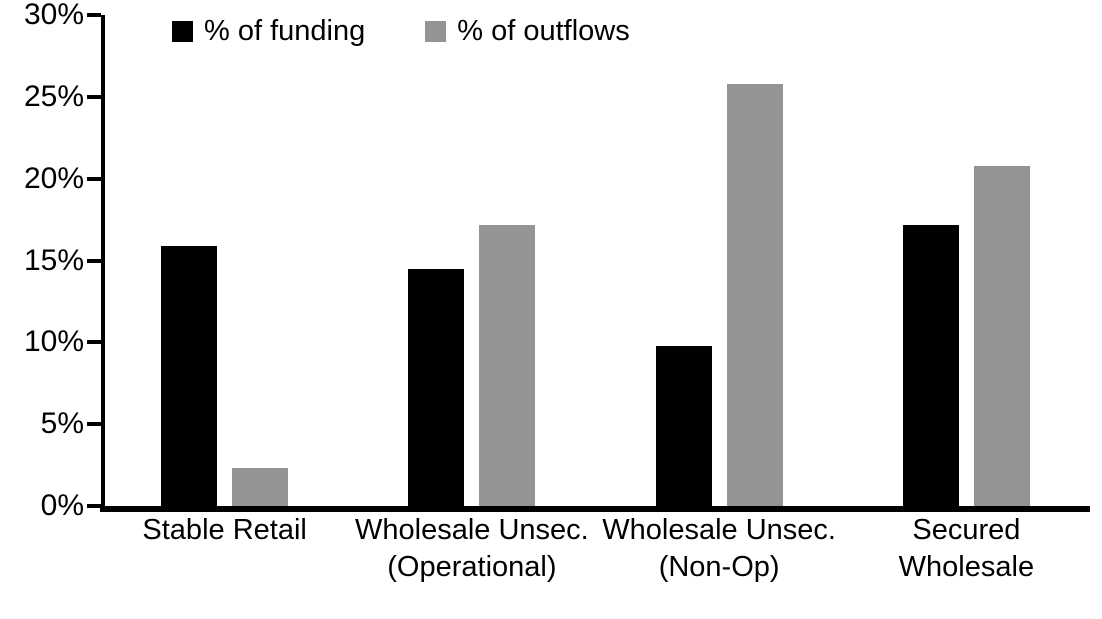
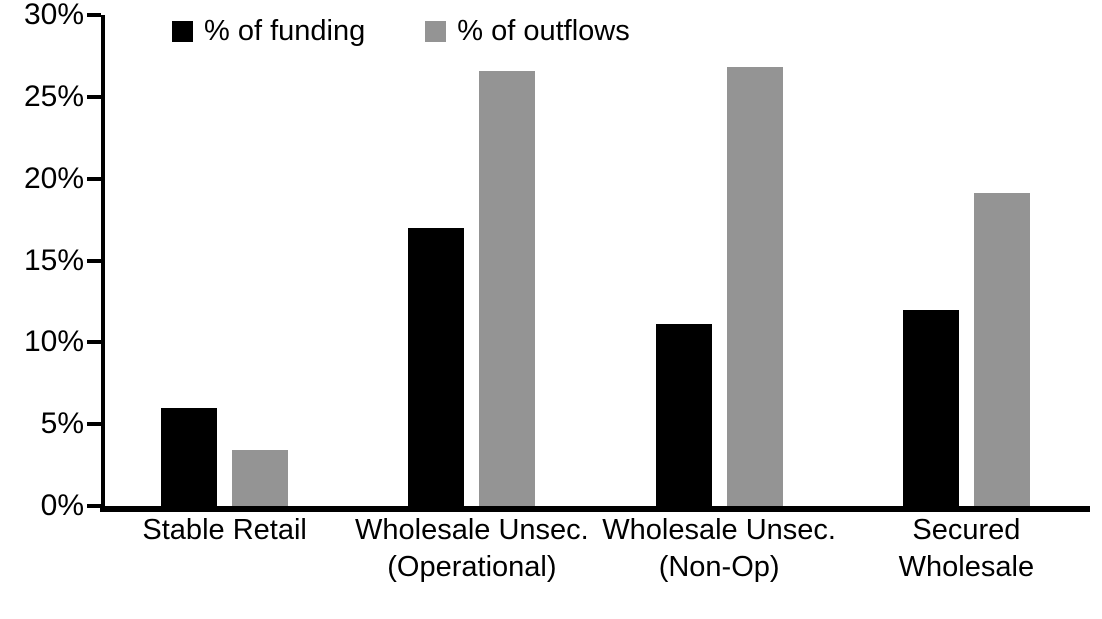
% of funding/Stable Retail: 15.9% -> 6.0%
% of outflows/Stable Retail: 2.3% -> 3.4%
% of funding/Wholesale Unsec. (Operational): 14.5% -> 17.0%
% of outflows/Wholesale Unsec. (Operational): 17.2% -> 26.6%
% of funding/Wholesale Unsec. (Non-Op): 9.8% -> 11.1%
% of outflows/Wholesale Unsec. (Non-Op): 25.8% -> 26.8%
% of funding/Secured Wholesale: 17.2% -> 12.0%
% of outflows/Secured Wholesale: 20.8% -> 19.1%
